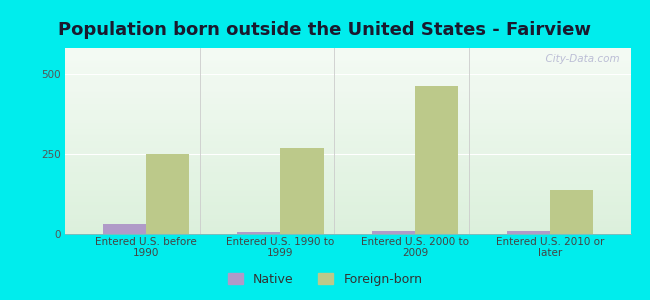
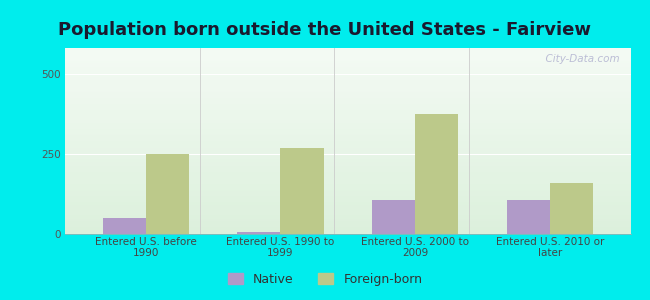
Native/Entered U.S. before 1990: 30 -> 50
Native/Entered U.S. 2000 to 2009: 10 -> 105
Foreign-born/Entered U.S. 2000 to 2009: 460 -> 375
Native/Entered U.S. 2010 or later: 10 -> 105
Foreign-born/Entered U.S. 2010 or later: 138 -> 160
